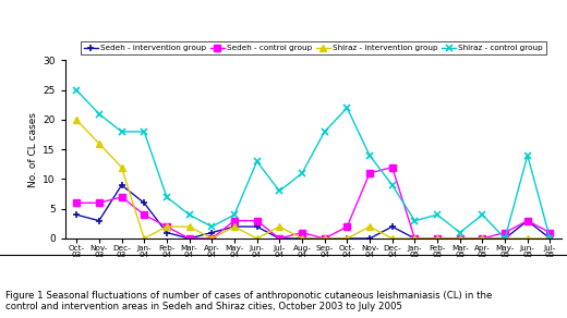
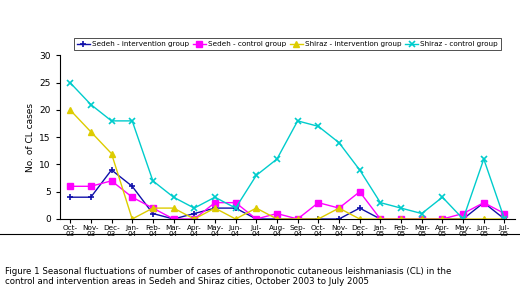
Sedeh - intervention group/Nov- 03: 3 -> 4
Shiraz - control group/Jun- 04: 13 -> 2
Sedeh - control group/Oct- 04: 2 -> 3
Shiraz - control group/Oct- 04: 22 -> 17
Sedeh - control group/Nov- 04: 11 -> 2
Sedeh - control group/Dec- 04: 12 -> 5
Shiraz - control group/Feb- 05: 4 -> 2
Shiraz - control group/Jun- 05: 14 -> 11
